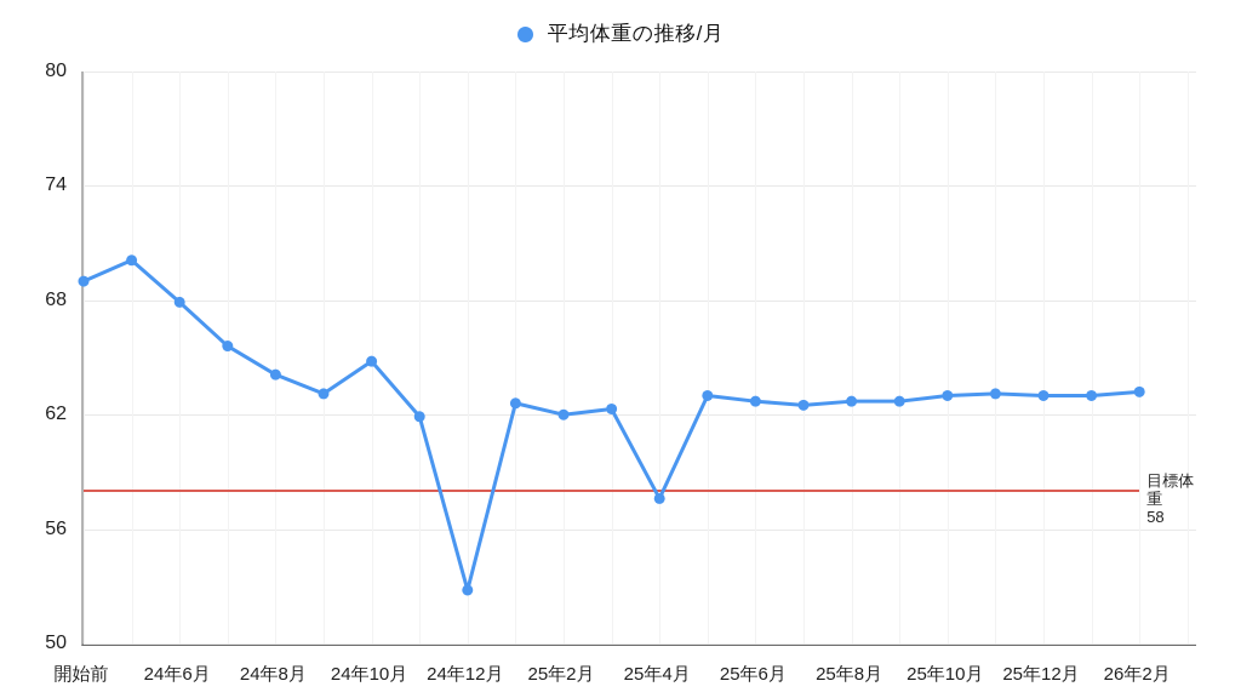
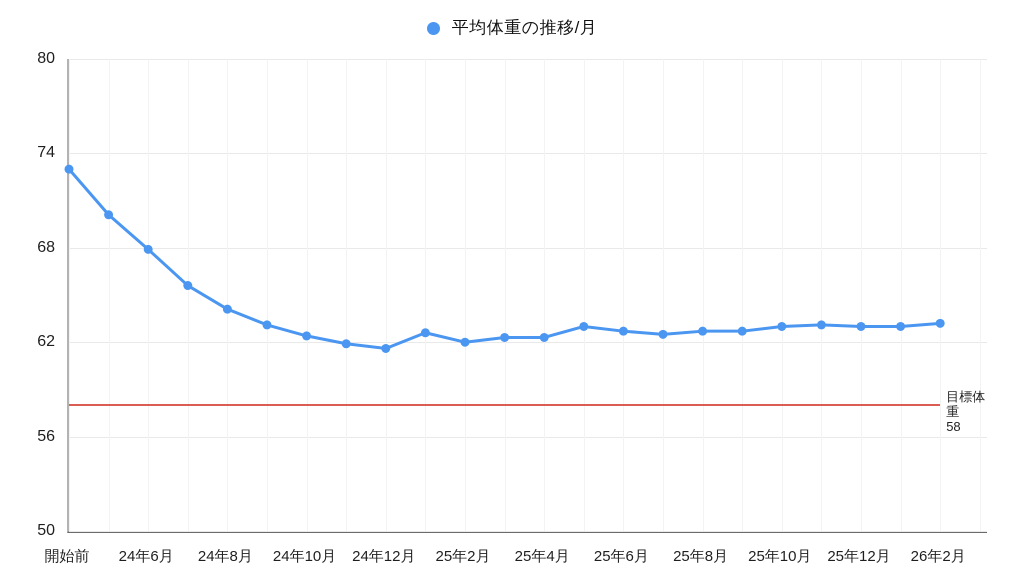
開始前: 69.0 -> 73.0
24年10月: 64.8 -> 62.4
24年12月: 52.8 -> 61.6
25年4月: 57.6 -> 62.3
